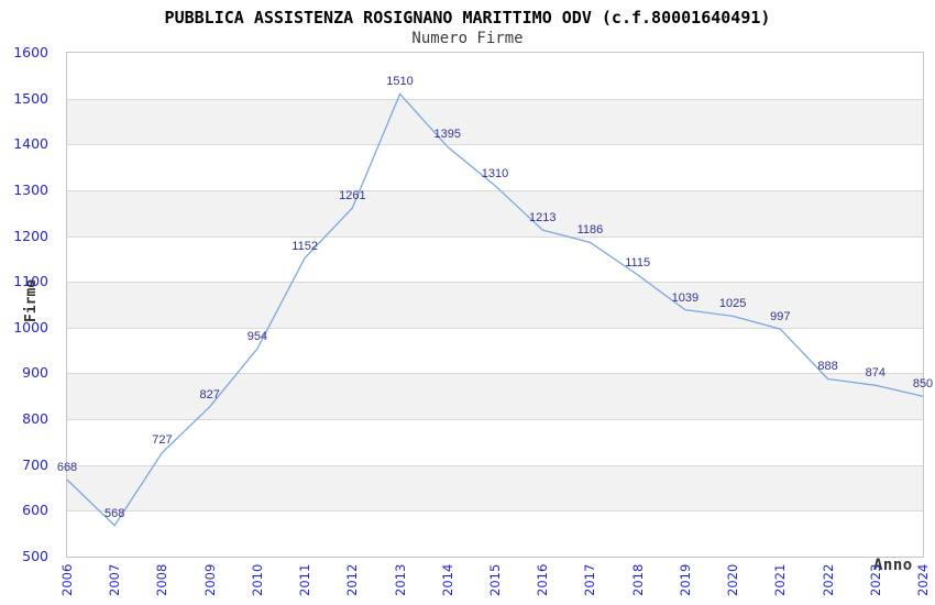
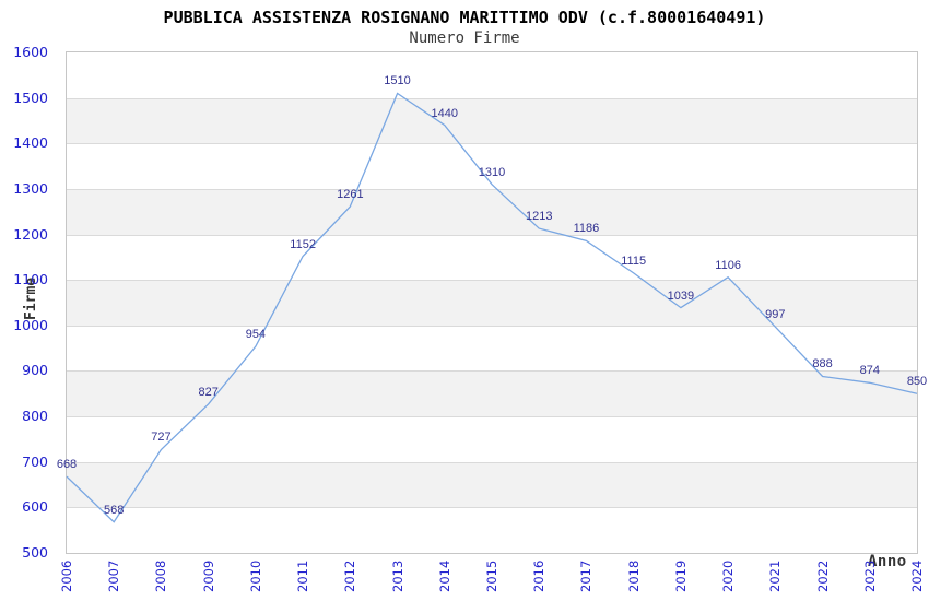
2014: 1395 -> 1440
2020: 1025 -> 1106
